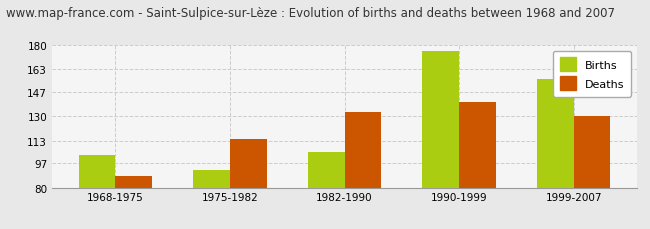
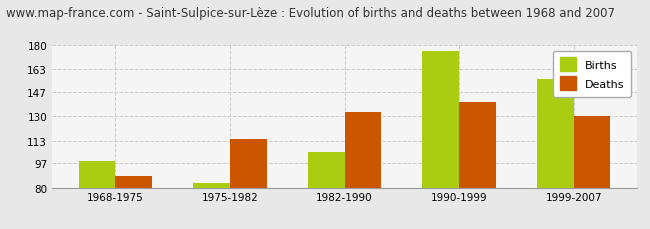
Births/1968-1975: 103 -> 99
Births/1975-1982: 92 -> 83
